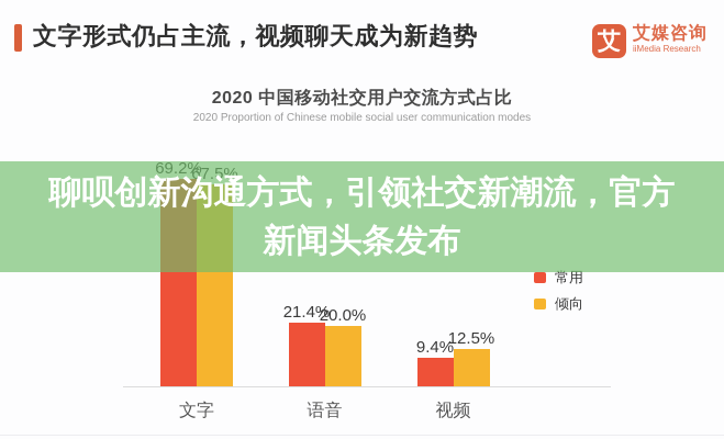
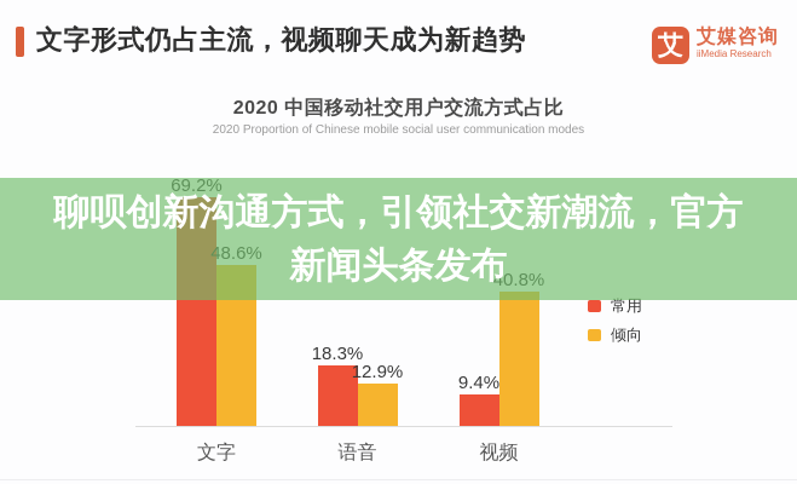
倾向/文字: 67.5% -> 48.6%
常用/语音: 21.4% -> 18.3%
倾向/语音: 20.0% -> 12.9%
倾向/视频: 12.5% -> 40.8%
